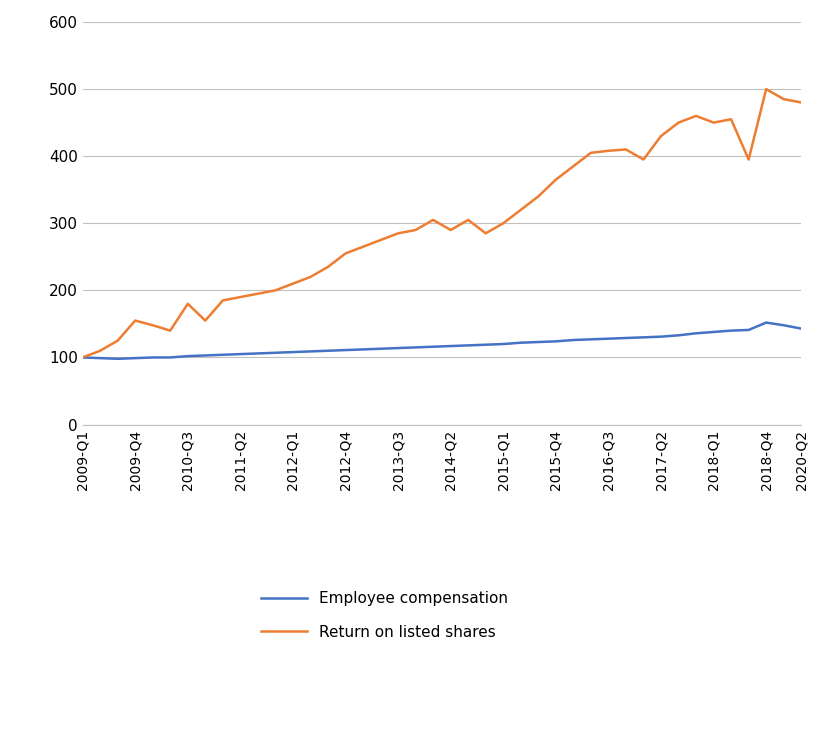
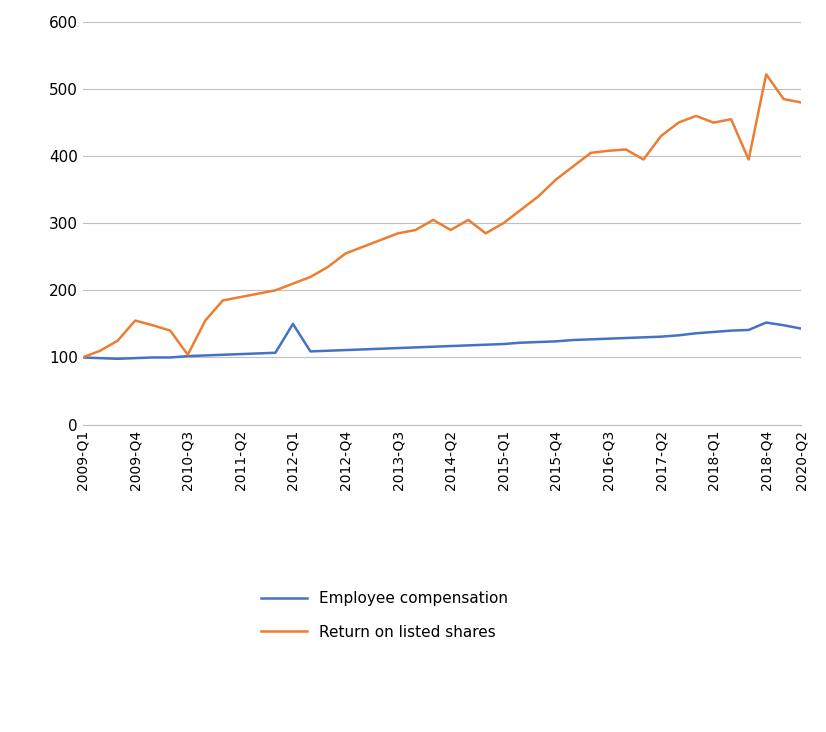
Return on listed shares/2010-Q3: 180 -> 104
Employee compensation/2012-Q1: 108 -> 150
Return on listed shares/2018-Q4: 500 -> 522
